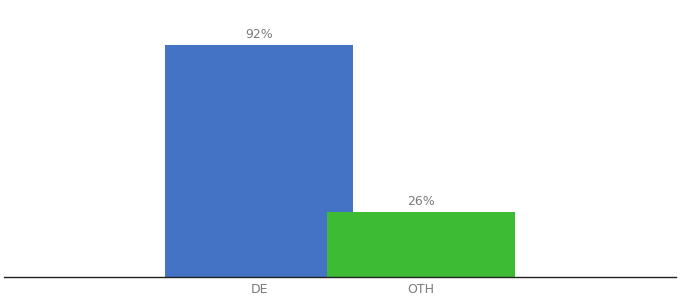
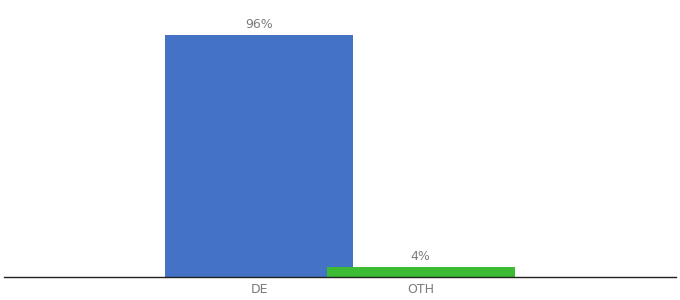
DE: 92% -> 96%
OTH: 26% -> 4%
